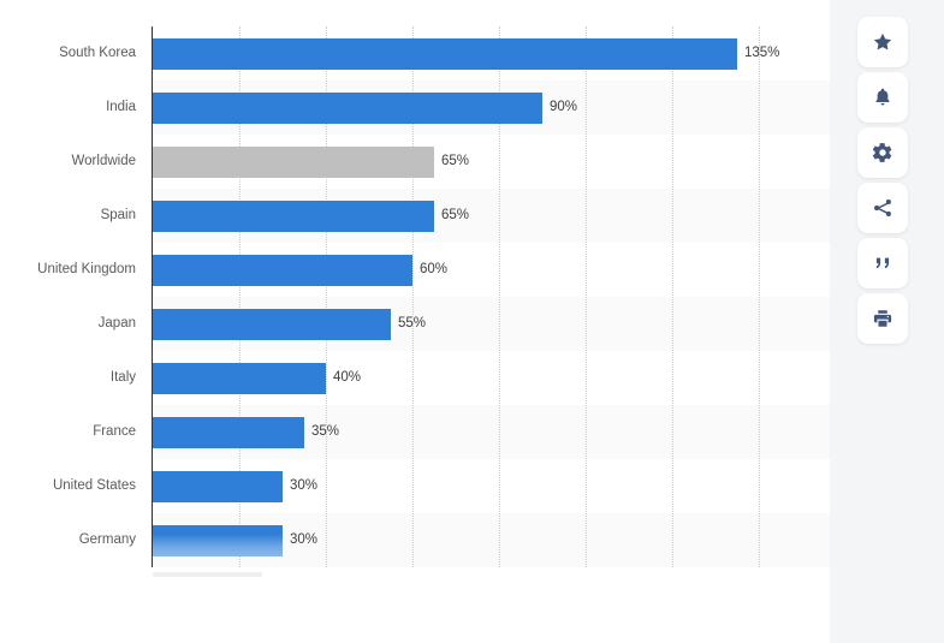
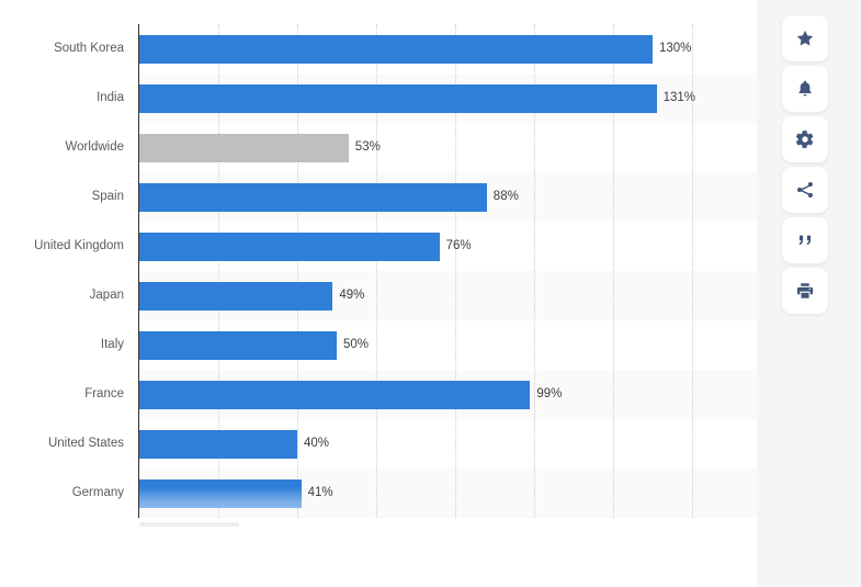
South Korea: 135% -> 130%
India: 90% -> 131%
Worldwide: 65% -> 53%
Spain: 65% -> 88%
United Kingdom: 60% -> 76%
Japan: 55% -> 49%
Italy: 40% -> 50%
France: 35% -> 99%
United States: 30% -> 40%
Germany: 30% -> 41%
